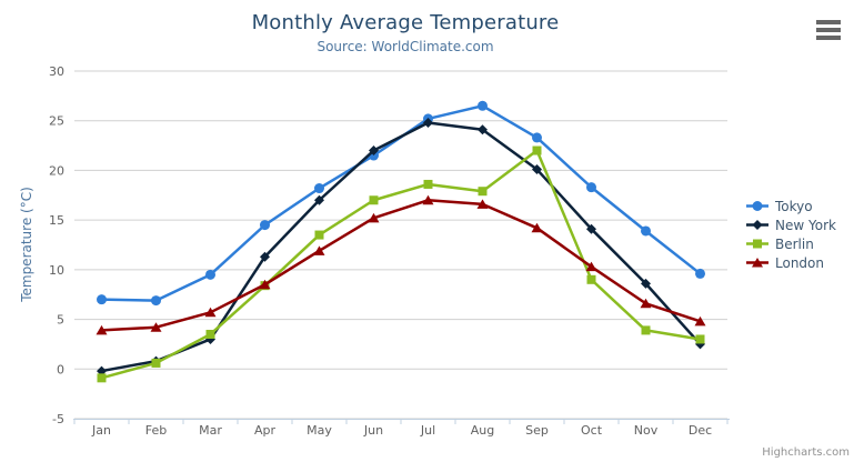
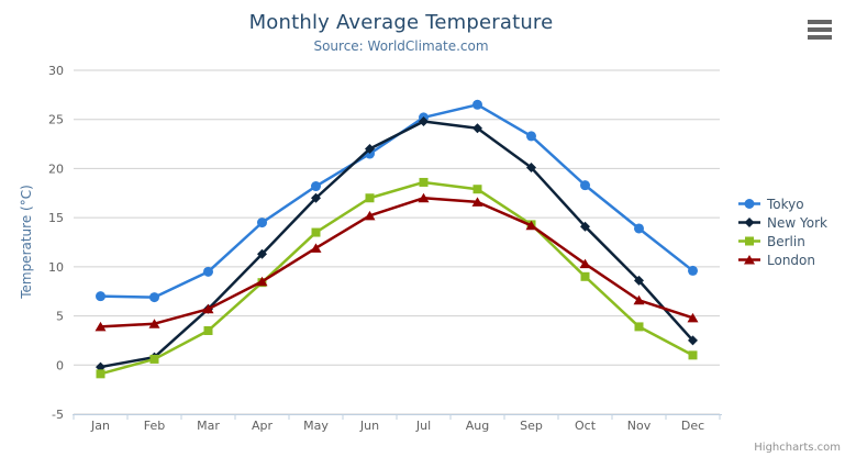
New York/Mar: 3 -> 6
Berlin/Sep: 22 -> 14
Berlin/Dec: 3 -> 1
